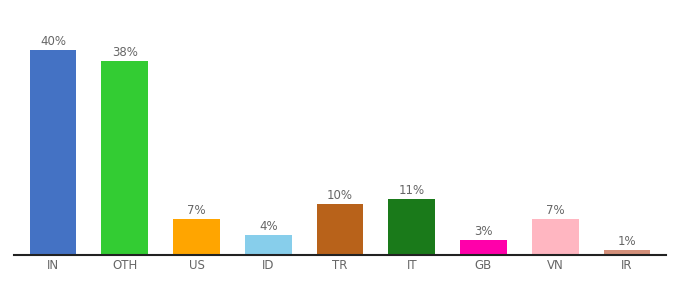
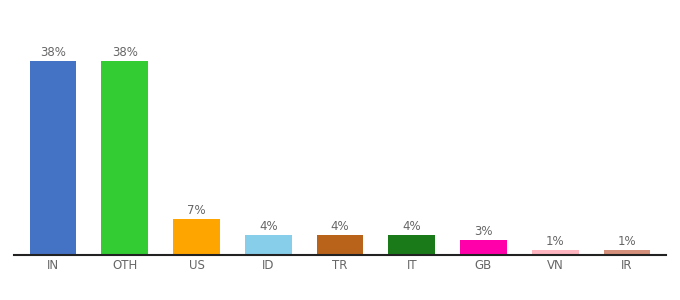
IN: 40% -> 38%
TR: 10% -> 4%
IT: 11% -> 4%
VN: 7% -> 1%
